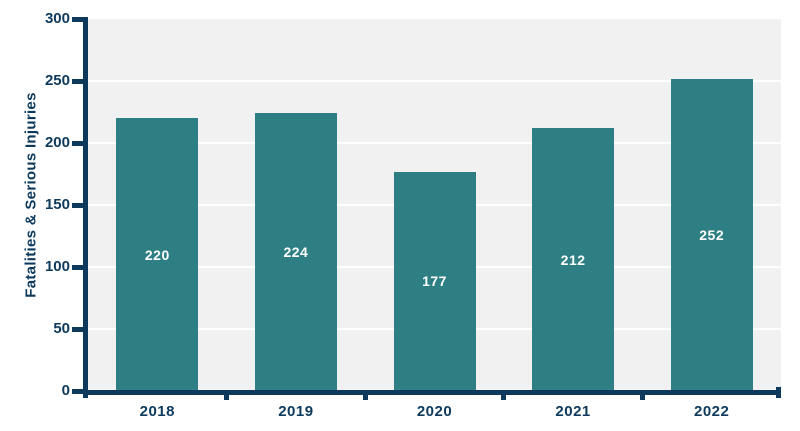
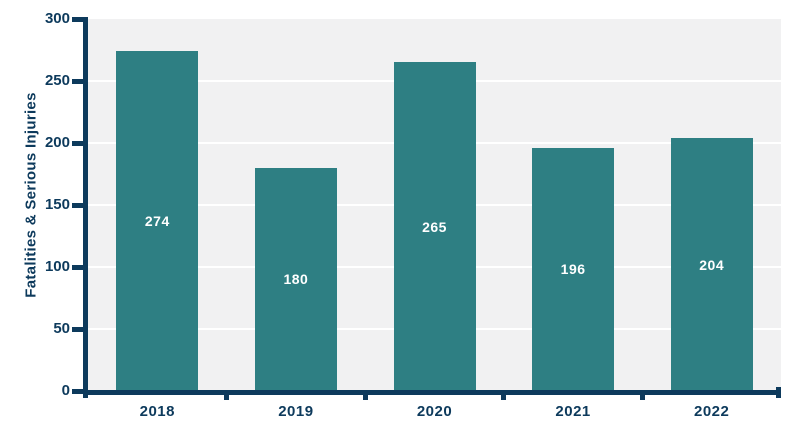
2018: 220 -> 274
2019: 224 -> 180
2020: 177 -> 265
2021: 212 -> 196
2022: 252 -> 204
